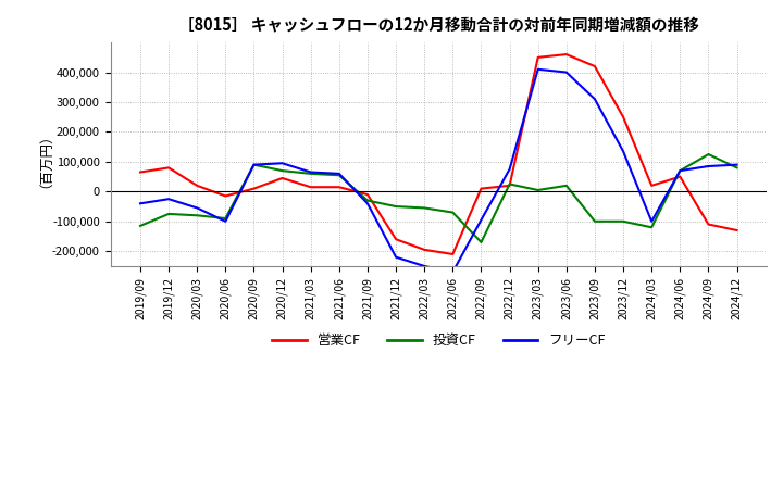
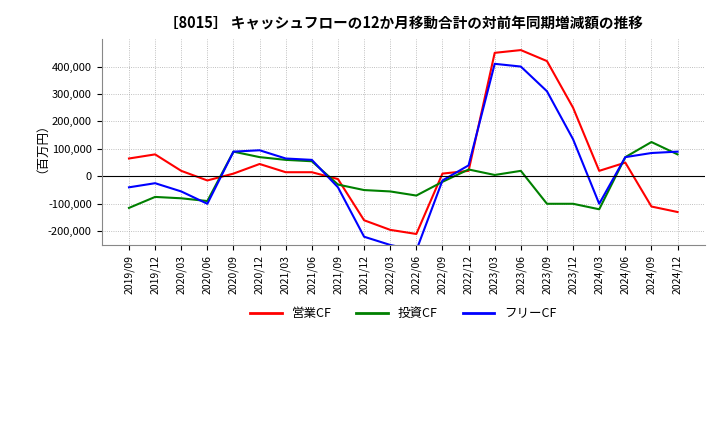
投資CF/2022/09: -170,000 -> -20,000
フリーCF/2022/09: -95,000 -> -15,000
フリーCF/2022/12: 75,000 -> 40,000
